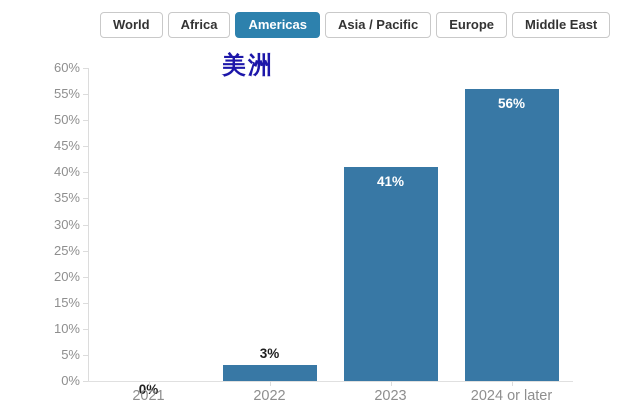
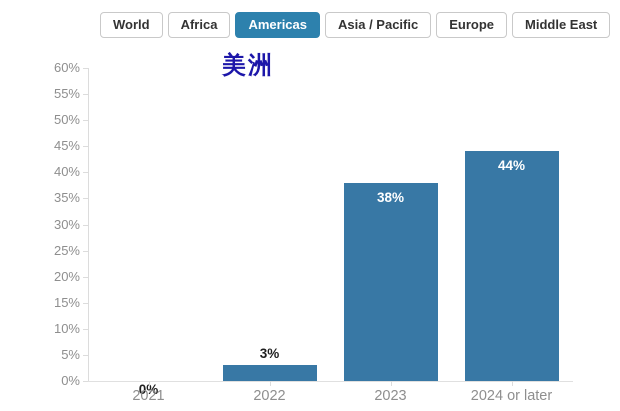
2023: 41% -> 38%
2024 or later: 56% -> 44%
